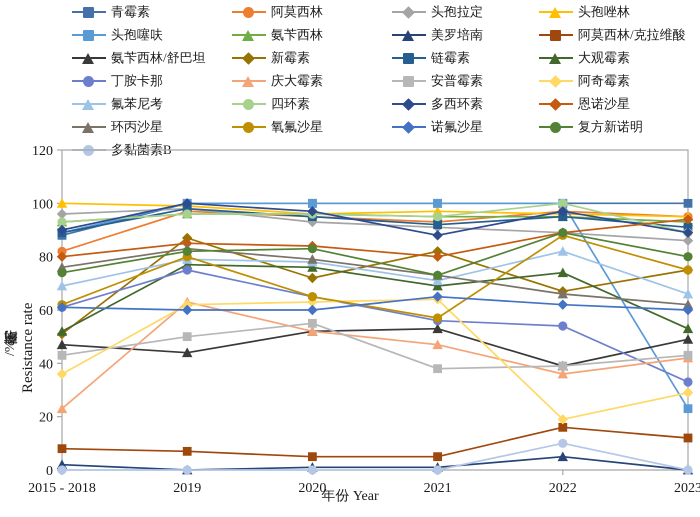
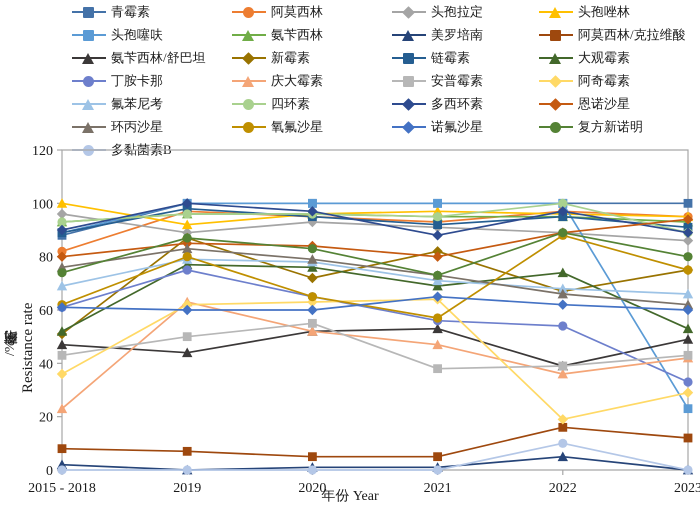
头孢拉定/2019: 98 -> 89
头孢唑林/2019: 99 -> 92
复方新诺明/2019: 82 -> 87
氟苯尼考/2022: 82 -> 68
